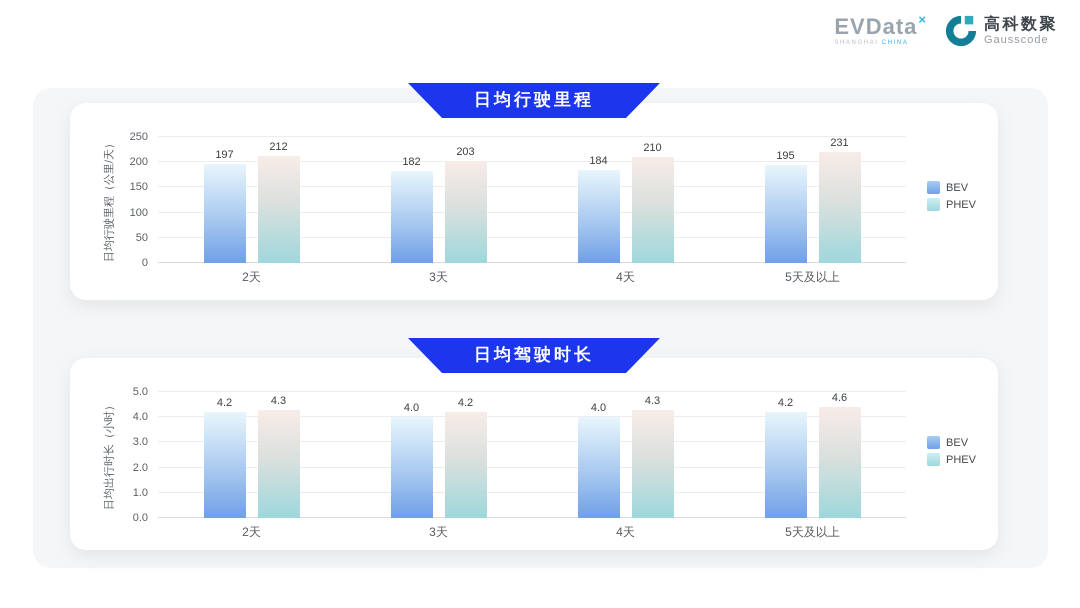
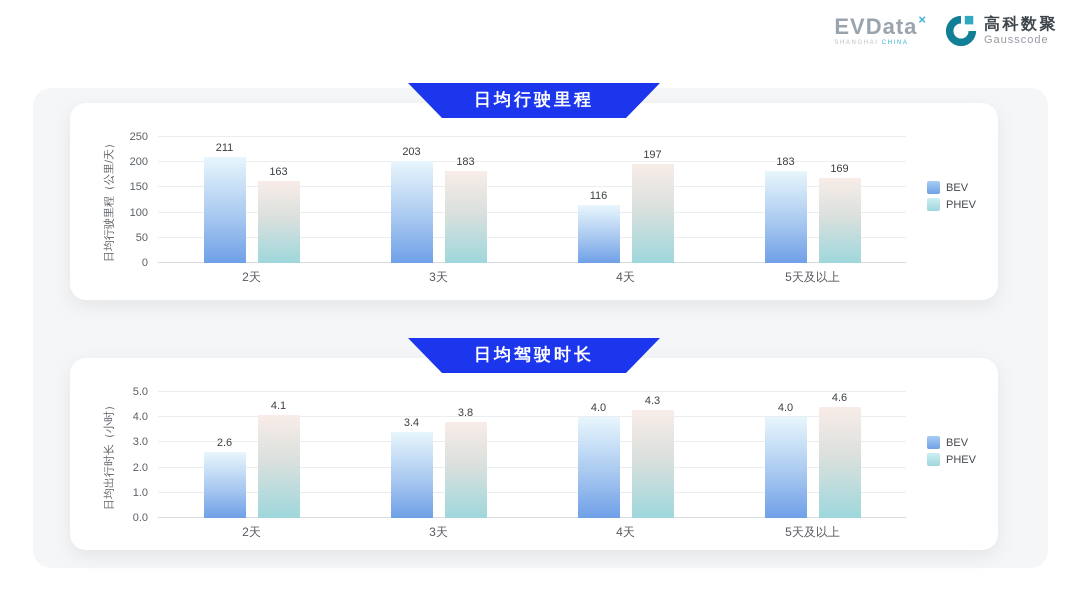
日均行驶里程/BEV/2天: 197 -> 211
日均行驶里程/PHEV/2天: 212 -> 163
日均行驶里程/BEV/3天: 182 -> 203
日均行驶里程/PHEV/3天: 203 -> 183
日均行驶里程/BEV/4天: 184 -> 116
日均行驶里程/PHEV/4天: 210 -> 197
日均行驶里程/BEV/5天及以上: 195 -> 183
日均行驶里程/PHEV/5天及以上: 231 -> 169
日均驾驶时长/BEV/2天: 4.2 -> 2.6
日均驾驶时长/PHEV/2天: 4.3 -> 4.1
日均驾驶时长/BEV/3天: 4.0 -> 3.4
日均驾驶时长/PHEV/3天: 4.2 -> 3.8
日均驾驶时长/BEV/5天及以上: 4.2 -> 4.0
